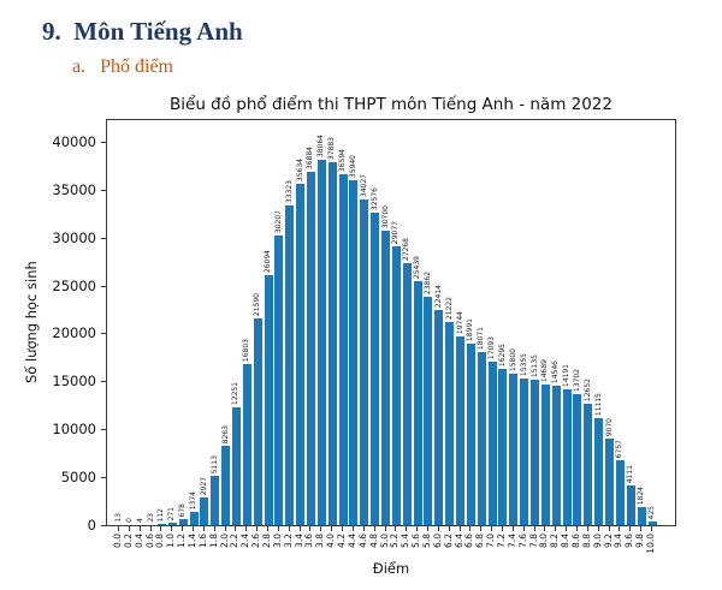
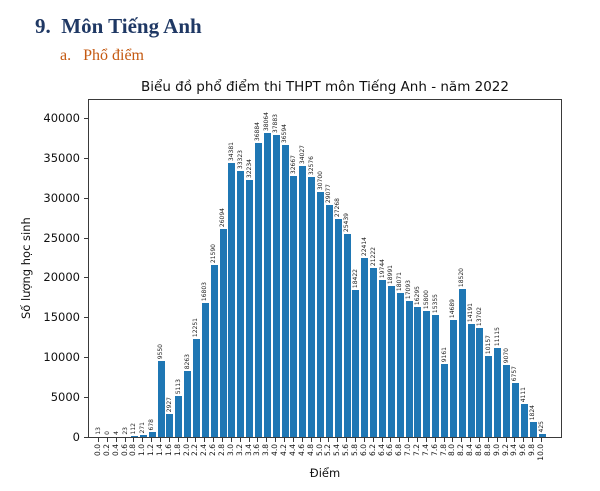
1.4: 1374 -> 9550
3.0: 30207 -> 34381
3.4: 35634 -> 32234
4.4: 35940 -> 32667
5.8: 23862 -> 18422
7.8: 15135 -> 9161
8.2: 14546 -> 18520
8.8: 12652 -> 10157
